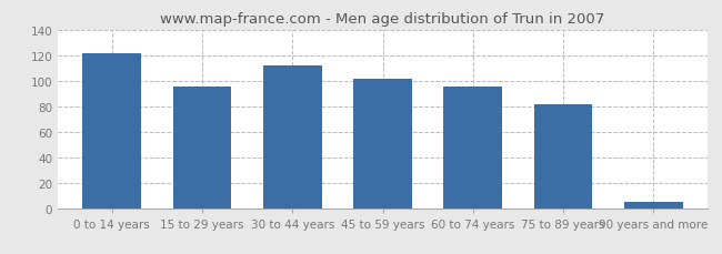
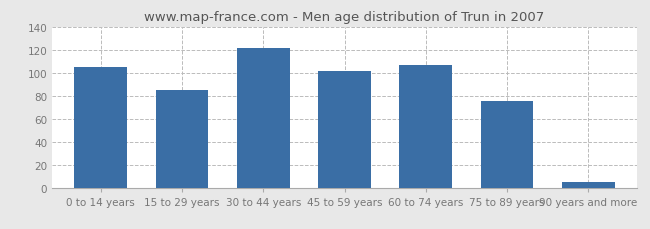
0 to 14 years: 121 -> 105
15 to 29 years: 95 -> 85
30 to 44 years: 112 -> 121
60 to 74 years: 95 -> 107
75 to 89 years: 81 -> 75
